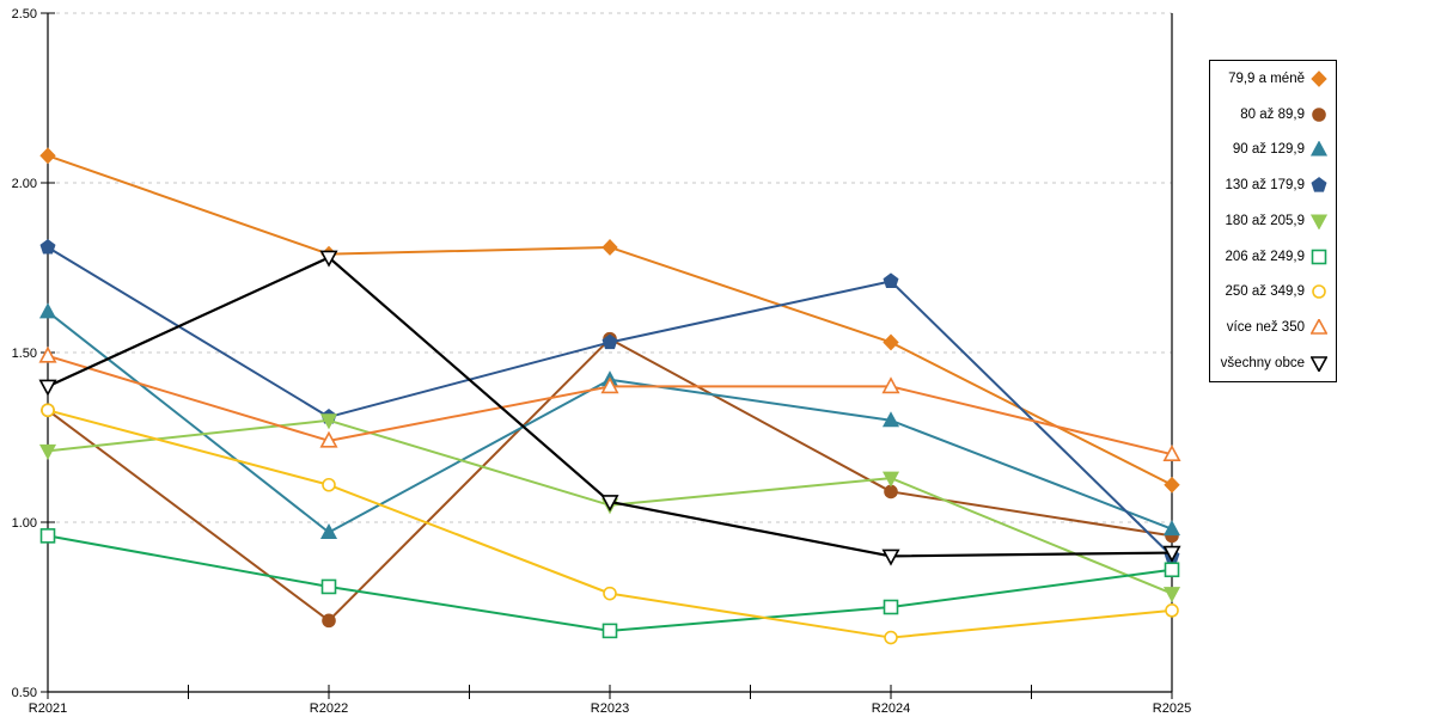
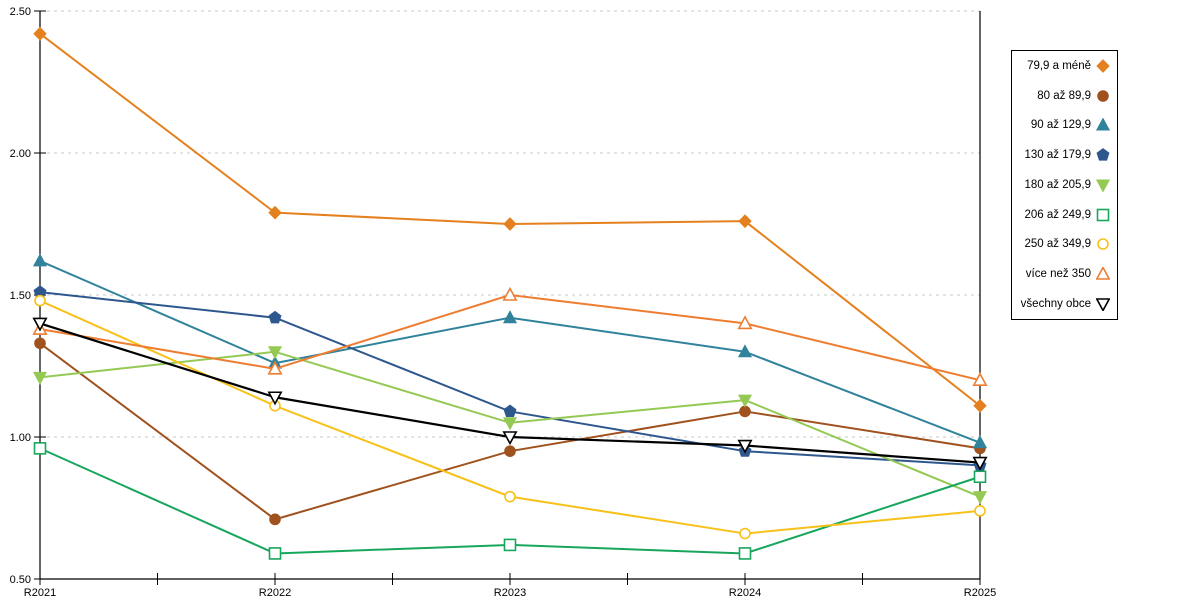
79,9 a méně/R2021: 2.08 -> 2.42
130 až 179,9/R2021: 1.81 -> 1.51
250 až 349,9/R2021: 1.33 -> 1.48
více než 350/R2021: 1.49 -> 1.38
90 až 129,9/R2022: 0.97 -> 1.26
130 až 179,9/R2022: 1.31 -> 1.42
206 až 249,9/R2022: 0.81 -> 0.59
všechny obce/R2022: 1.78 -> 1.14
79,9 a méně/R2023: 1.81 -> 1.75
80 až 89,9/R2023: 1.54 -> 0.95
130 až 179,9/R2023: 1.53 -> 1.09
206 až 249,9/R2023: 0.68 -> 0.62
více než 350/R2023: 1.40 -> 1.50
všechny obce/R2023: 1.06 -> 1.00
79,9 a méně/R2024: 1.53 -> 1.76
130 až 179,9/R2024: 1.71 -> 0.95
206 až 249,9/R2024: 0.75 -> 0.59
všechny obce/R2024: 0.90 -> 0.97
